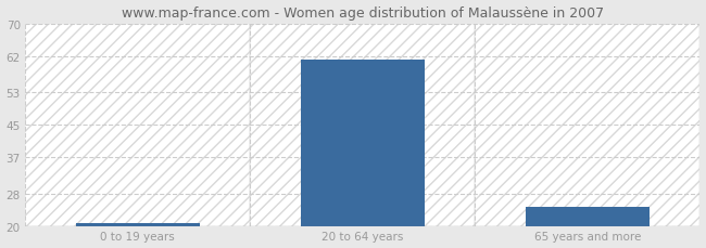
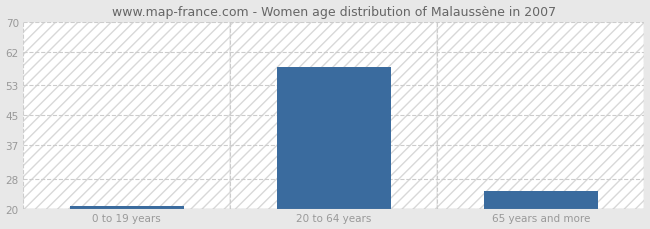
20 to 64 years: 61 -> 58
